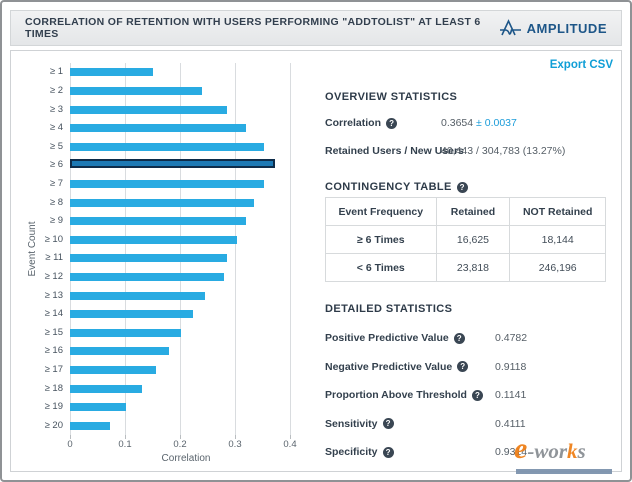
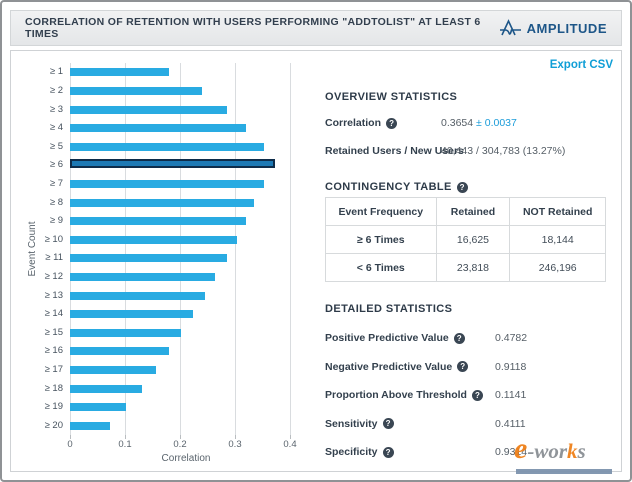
≥ 1: 0.15 -> 0.18
≥ 12: 0.28 -> 0.26
